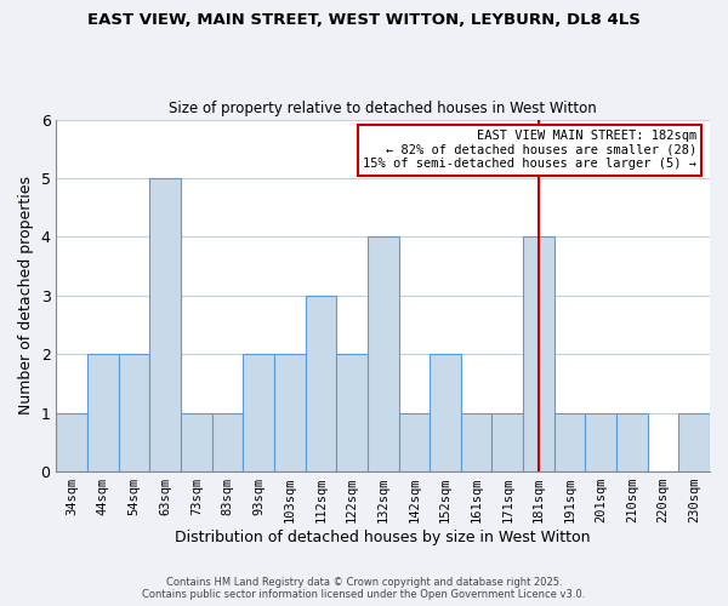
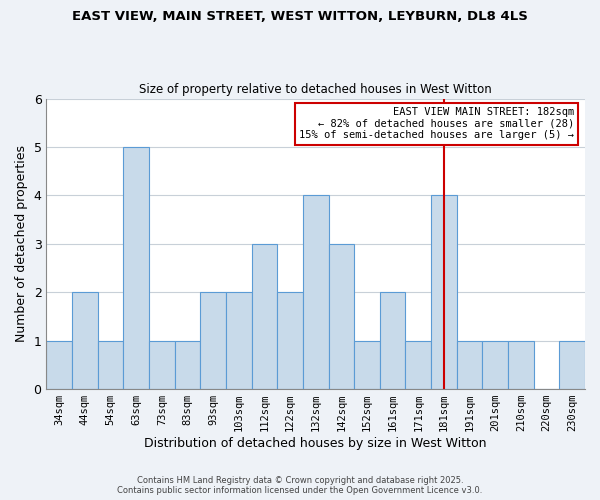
54sqm: 2 -> 1
142sqm: 1 -> 3
152sqm: 2 -> 1
161sqm: 1 -> 2
